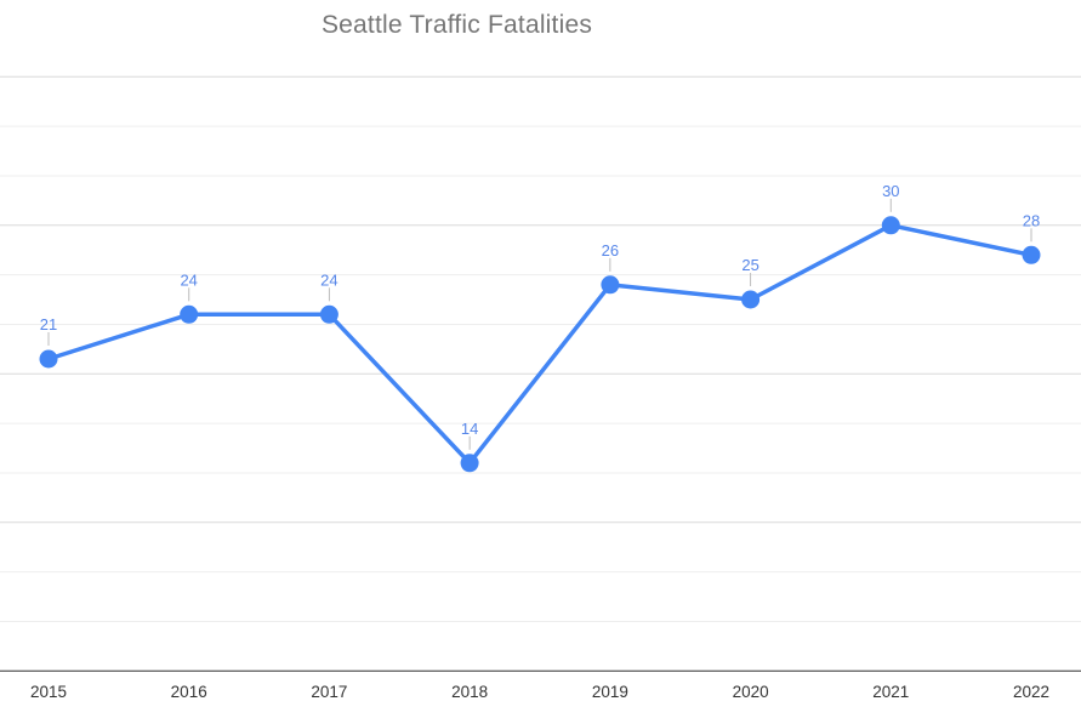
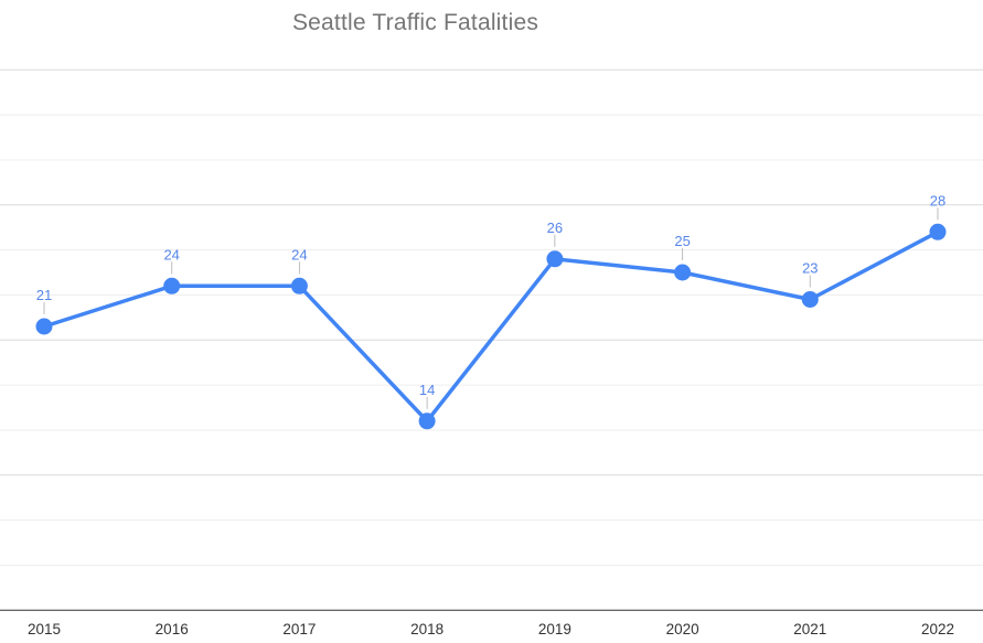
2021: 30 -> 23
